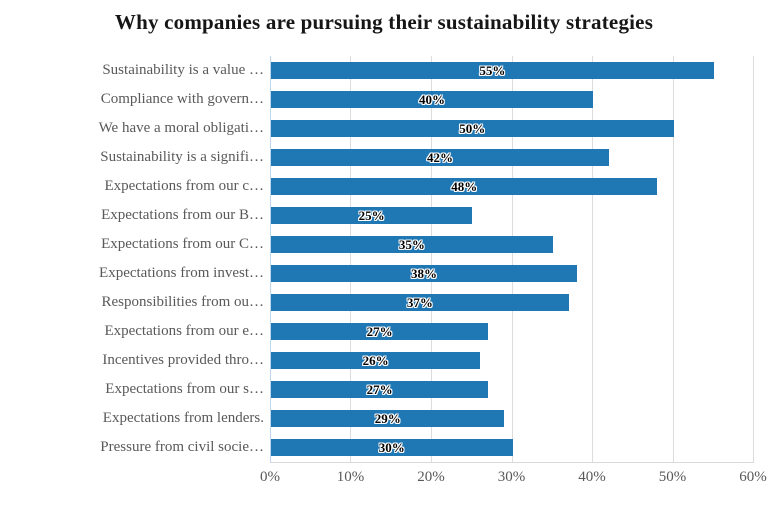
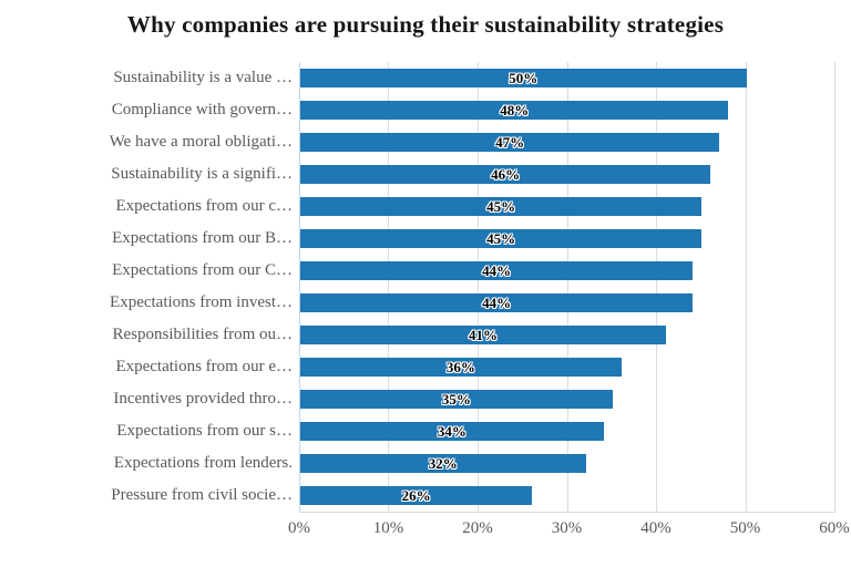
Sustainability is a value …: 55% -> 50%
Compliance with govern…: 40% -> 48%
We have a moral obligati…: 50% -> 47%
Sustainability is a signifi…: 42% -> 46%
Expectations from our c…: 48% -> 45%
Expectations from our B…: 25% -> 45%
Expectations from our C…: 35% -> 44%
Expectations from invest…: 38% -> 44%
Responsibilities from ou…: 37% -> 41%
Expectations from our e…: 27% -> 36%
Incentives provided thro…: 26% -> 35%
Expectations from our s…: 27% -> 34%
Expectations from lenders.: 29% -> 32%
Pressure from civil socie…: 30% -> 26%
